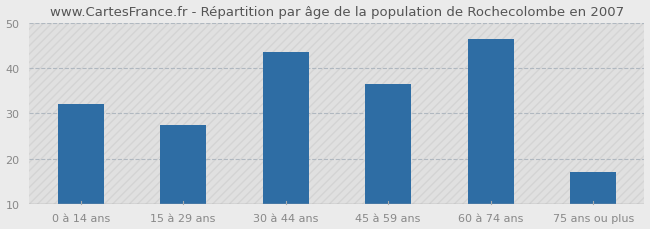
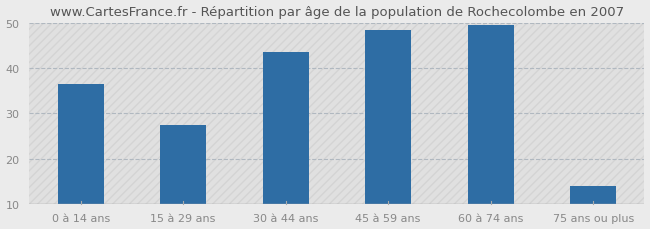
0 à 14 ans: 32.0 -> 36.5
45 à 59 ans: 36.5 -> 48.5
60 à 74 ans: 46.5 -> 49.5
75 ans ou plus: 17.0 -> 14.0
